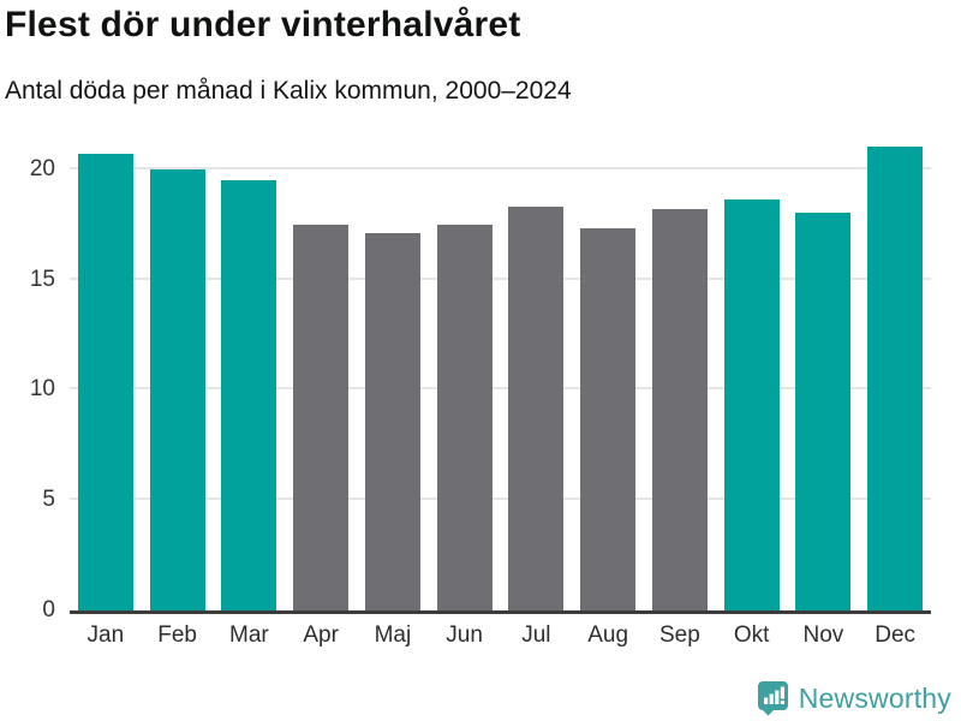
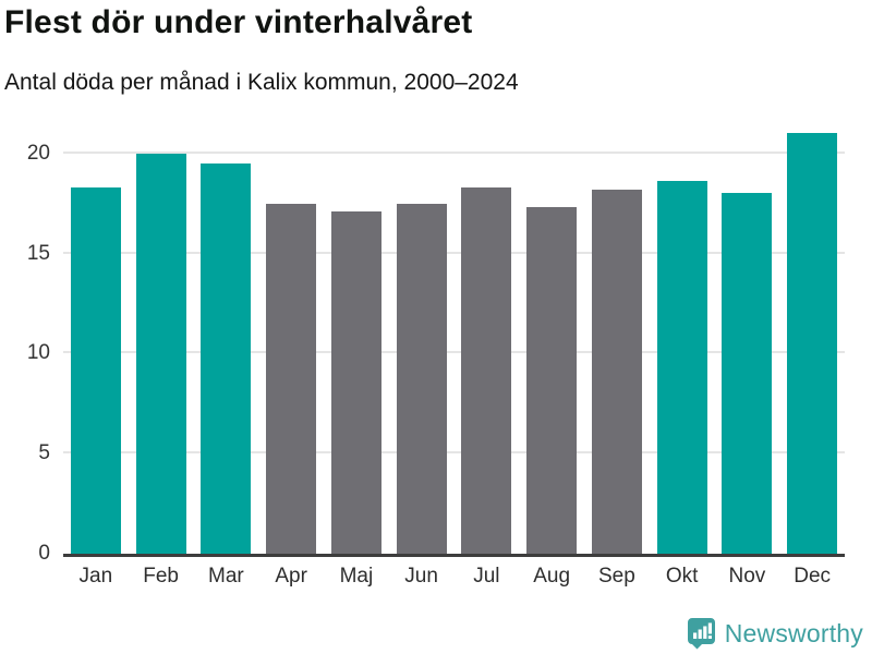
Jan: 20.7 -> 18.3
